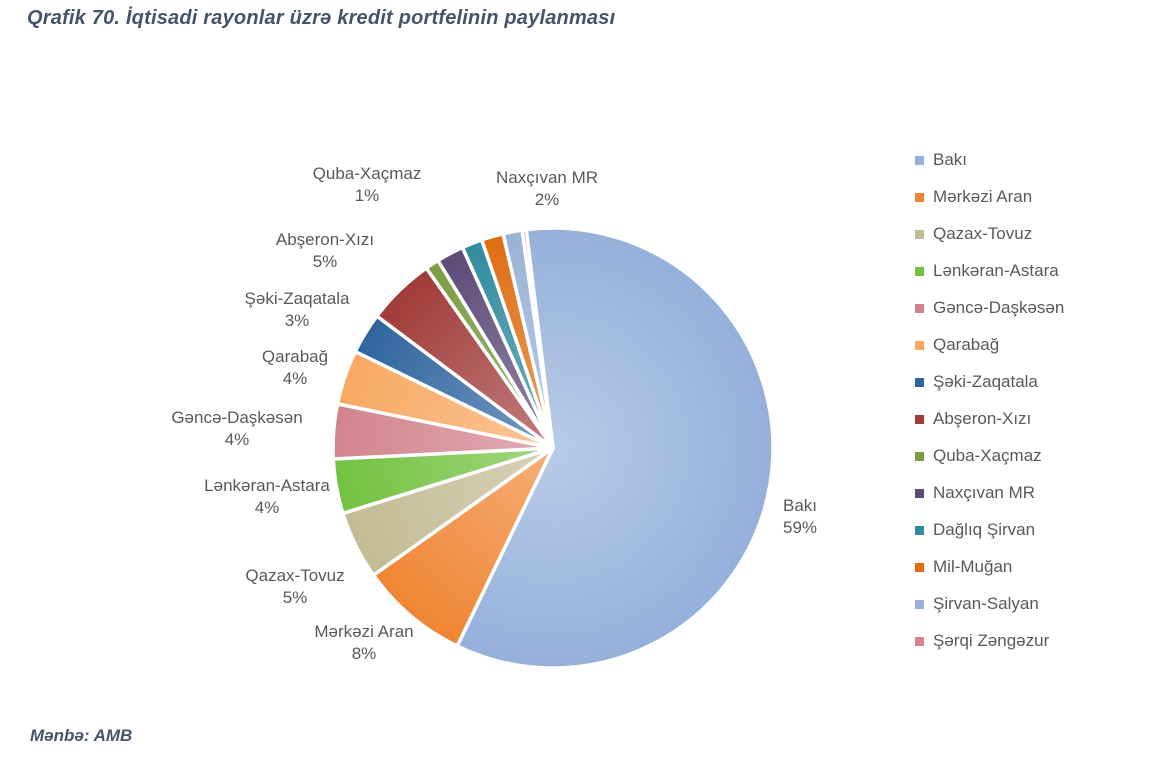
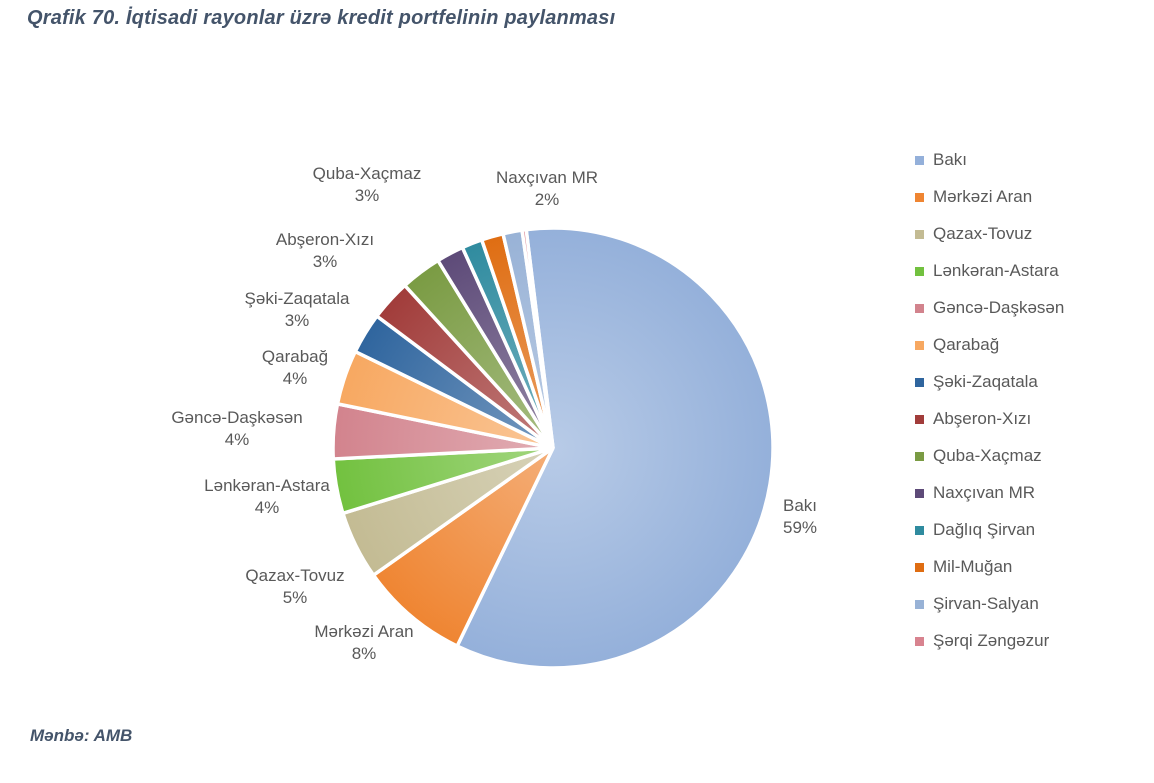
Abşeron-Xızı: 5% -> 3%
Quba-Xaçmaz: 1% -> 3%
